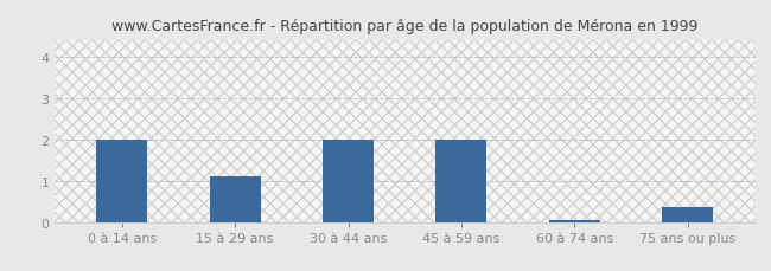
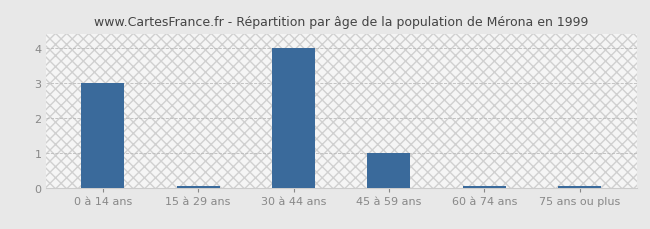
0 à 14 ans: 2.00 -> 3.00
15 à 29 ans: 1.10 -> 0.04
30 à 44 ans: 2.00 -> 4.00
45 à 59 ans: 2.00 -> 1.00
75 ans ou plus: 0.35 -> 0.04
